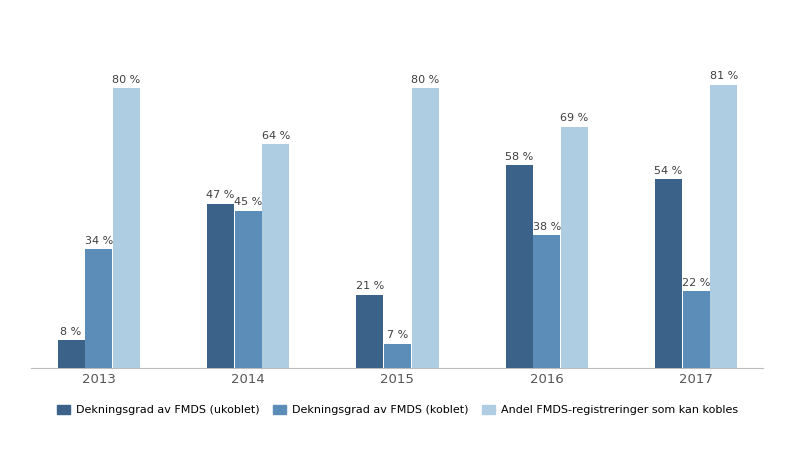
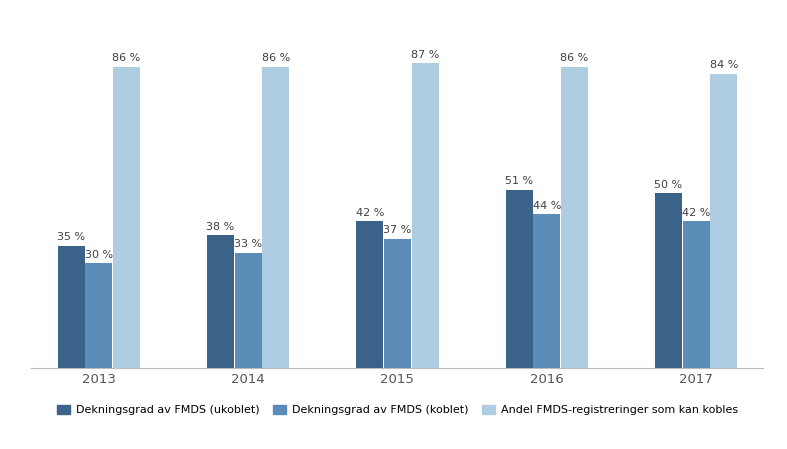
Dekningsgrad av FMDS (ukoblet)/2013: 8 -> 35
Dekningsgrad av FMDS (koblet)/2013: 34 -> 30
Andel FMDS-registreringer som kan kobles/2013: 80 -> 86
Dekningsgrad av FMDS (ukoblet)/2014: 47 -> 38
Dekningsgrad av FMDS (koblet)/2014: 45 -> 33
Andel FMDS-registreringer som kan kobles/2014: 64 -> 86
Dekningsgrad av FMDS (ukoblet)/2015: 21 -> 42
Dekningsgrad av FMDS (koblet)/2015: 7 -> 37
Andel FMDS-registreringer som kan kobles/2015: 80 -> 87
Dekningsgrad av FMDS (ukoblet)/2016: 58 -> 51
Dekningsgrad av FMDS (koblet)/2016: 38 -> 44
Andel FMDS-registreringer som kan kobles/2016: 69 -> 86
Dekningsgrad av FMDS (ukoblet)/2017: 54 -> 50
Dekningsgrad av FMDS (koblet)/2017: 22 -> 42
Andel FMDS-registreringer som kan kobles/2017: 81 -> 84
